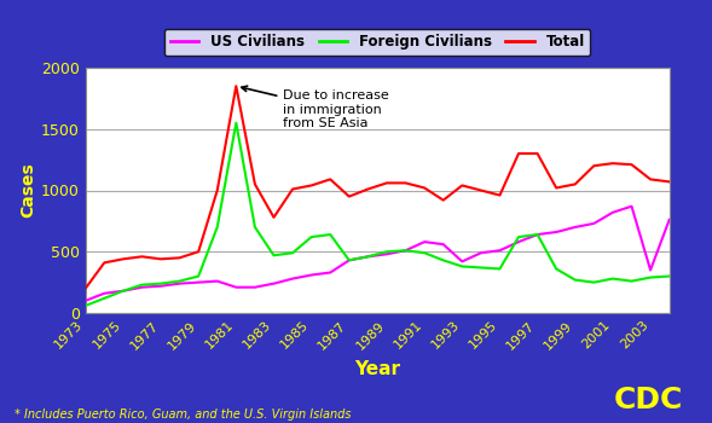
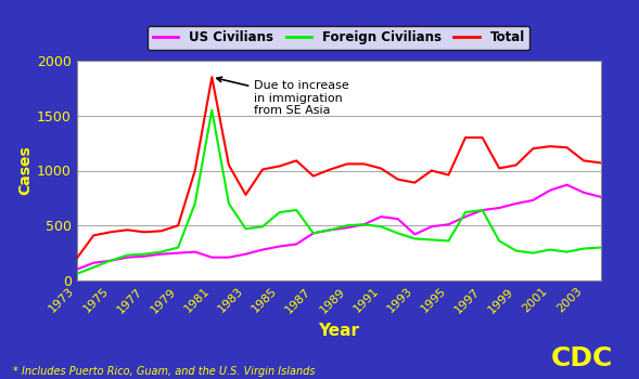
Total/1993: 1040 -> 890
US Civilians/2003: 350 -> 800
